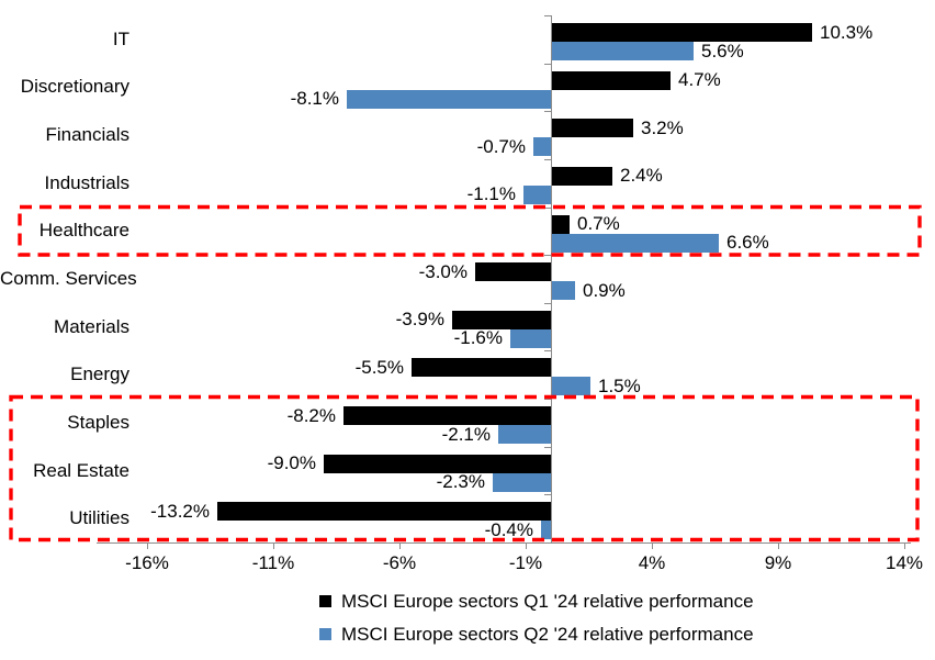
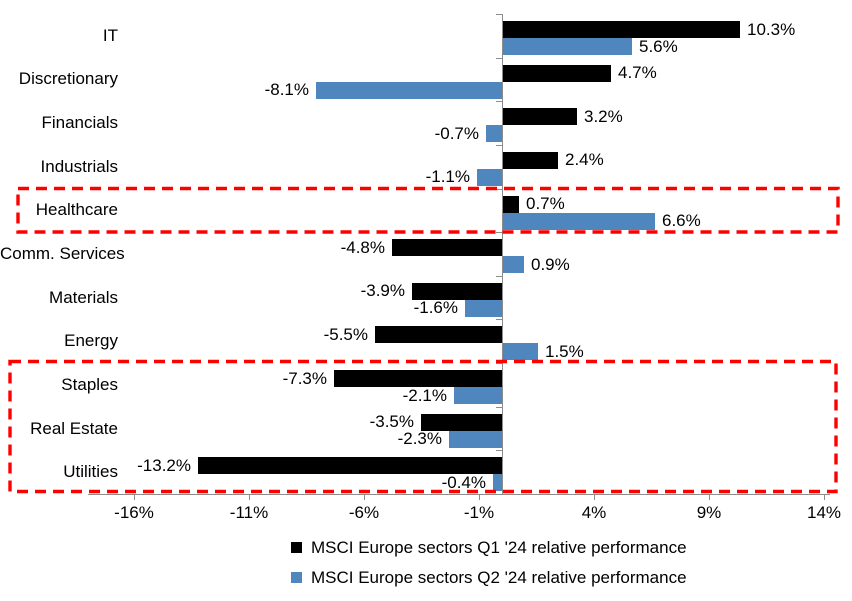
MSCI Europe sectors Q1 '24 relative performance/Comm. Services: -3.0% -> -4.8%
MSCI Europe sectors Q1 '24 relative performance/Staples: -8.2% -> -7.3%
MSCI Europe sectors Q1 '24 relative performance/Real Estate: -9.0% -> -3.5%
